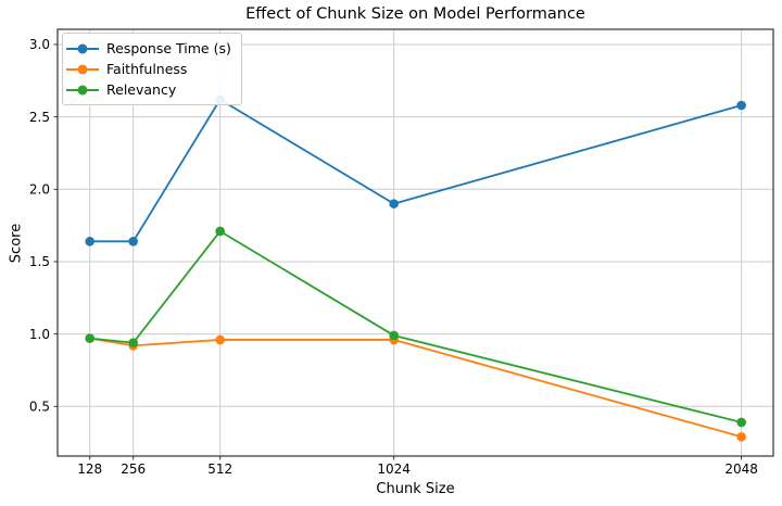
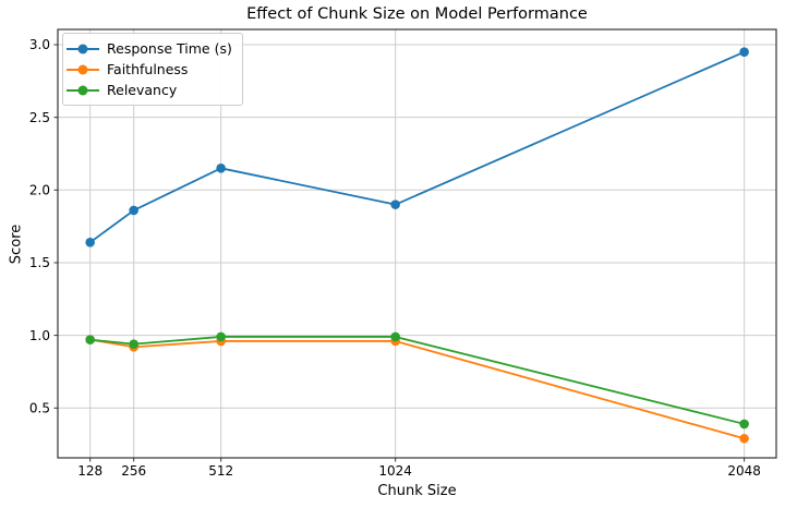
Response Time (s)/256: 1.64 -> 1.86
Response Time (s)/512: 2.62 -> 2.15
Relevancy/512: 1.71 -> 0.99
Response Time (s)/2048: 2.58 -> 2.95
